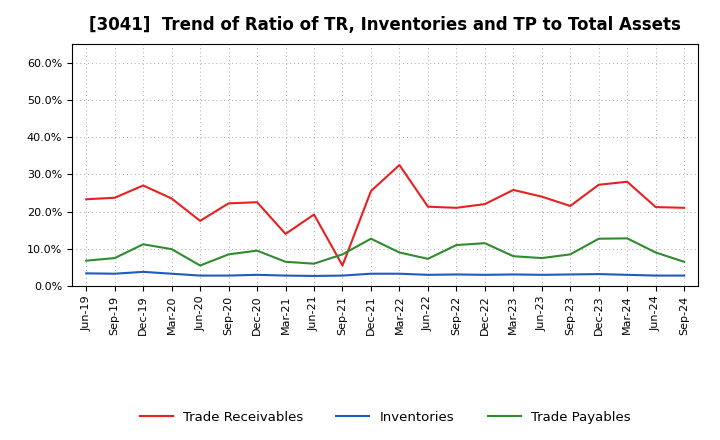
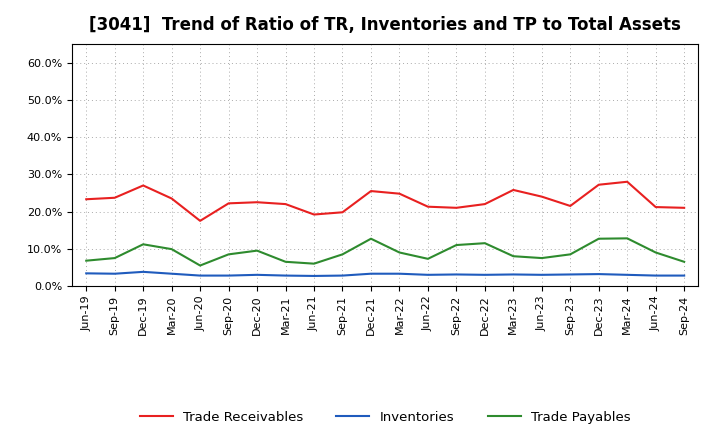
Trade Receivables/Mar-21: 14.0% -> 22.0%
Trade Receivables/Sep-21: 5.5% -> 19.8%
Trade Receivables/Mar-22: 32.5% -> 24.8%
